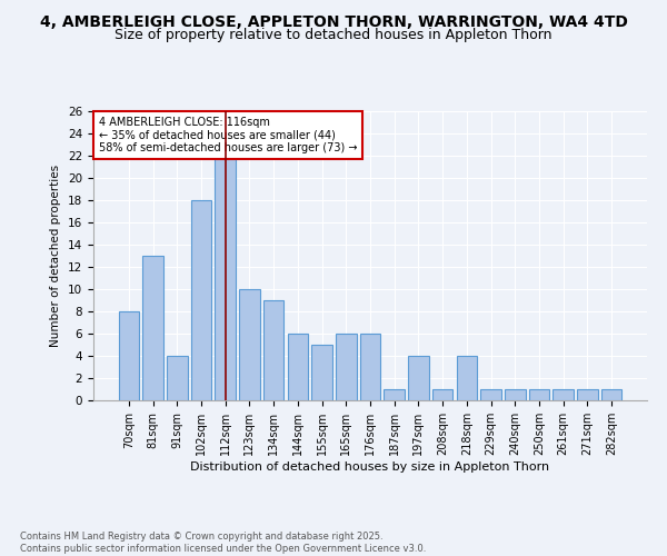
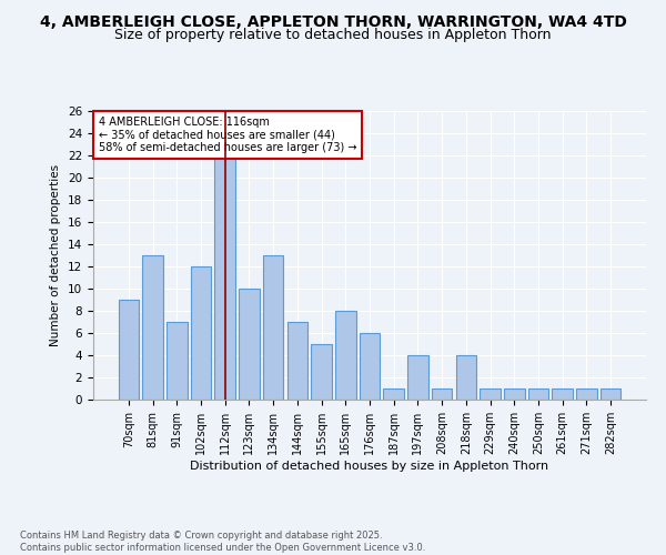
70sqm: 8 -> 9
91sqm: 4 -> 7
102sqm: 18 -> 12
134sqm: 9 -> 13
144sqm: 6 -> 7
165sqm: 6 -> 8
